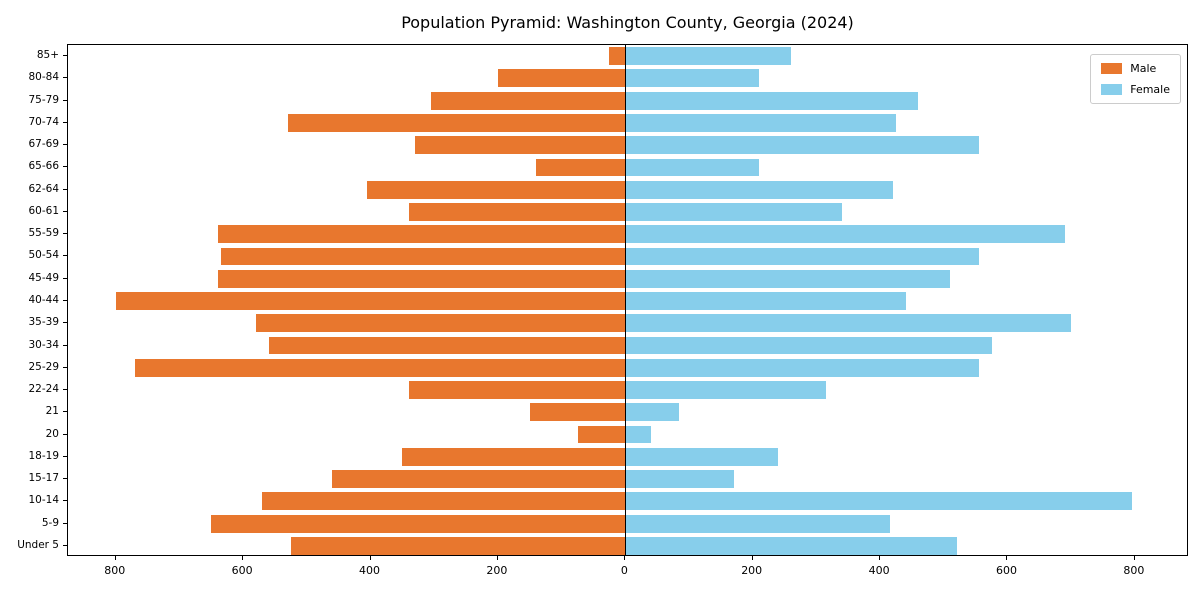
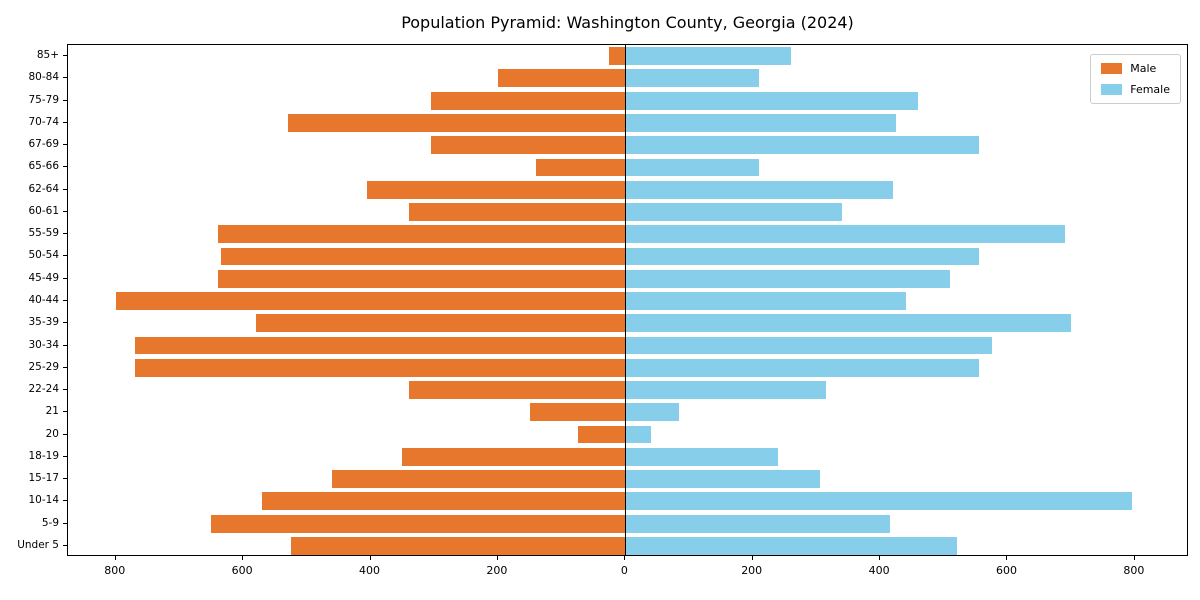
Male/67-69: 330 -> 300
Male/30-34: 560 -> 770
Female/15-17: 170 -> 300
